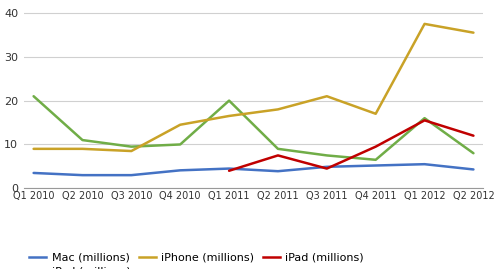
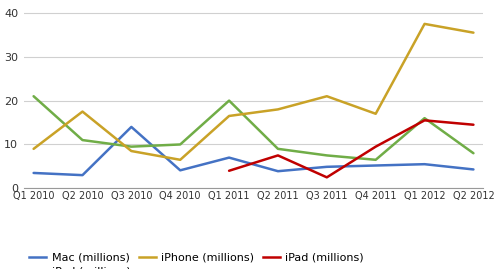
iPhone (millions)/Q2 2010: 9.0 -> 17.5
Mac (millions)/Q3 2010: 3.0 -> 14.0
iPhone (millions)/Q4 2010: 14.5 -> 6.5
Mac (millions)/Q1 2011: 4.5 -> 7.0
iPad (millions)/Q3 2011: 4.5 -> 2.5
iPad (millions)/Q2 2012: 12.0 -> 14.5
